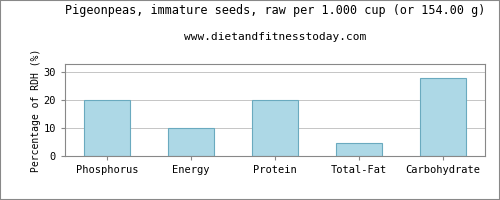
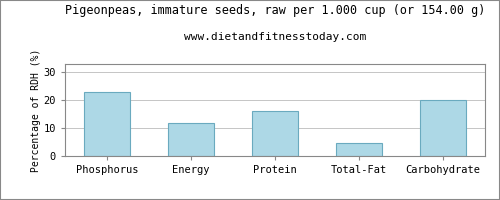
Phosphorus: 20.0 -> 23.0
Energy: 10.0 -> 12.0
Protein: 20.0 -> 16.0
Carbohydrate: 28.0 -> 20.0
